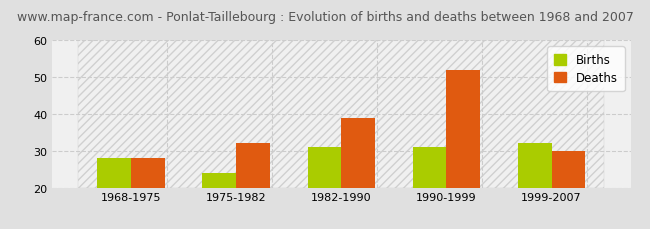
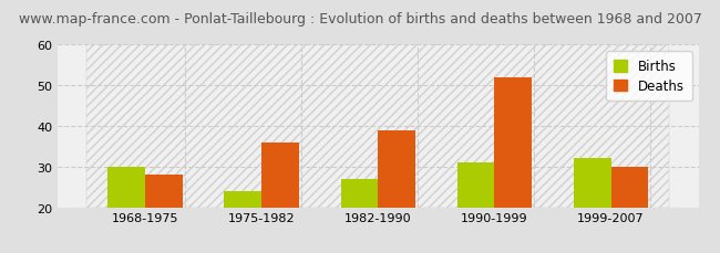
Births/1968-1975: 28 -> 30
Deaths/1975-1982: 32 -> 36
Births/1982-1990: 31 -> 27
